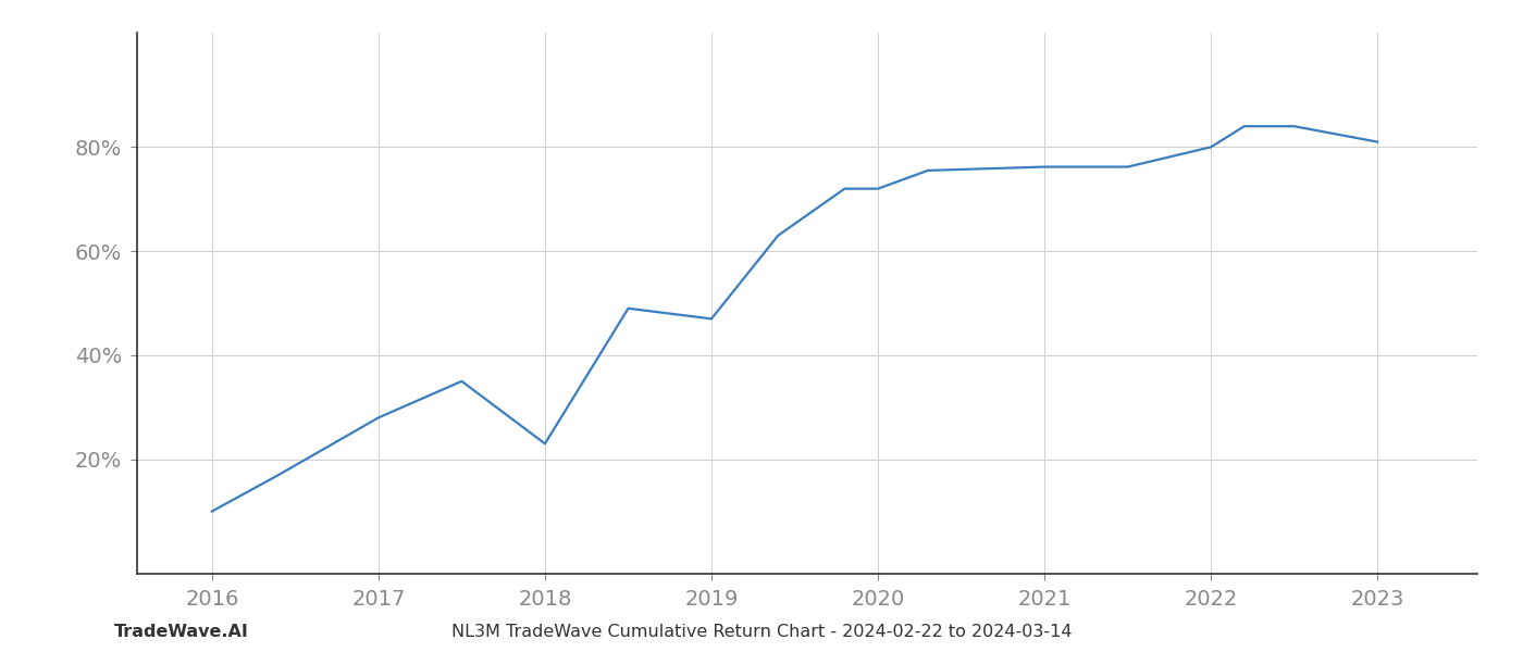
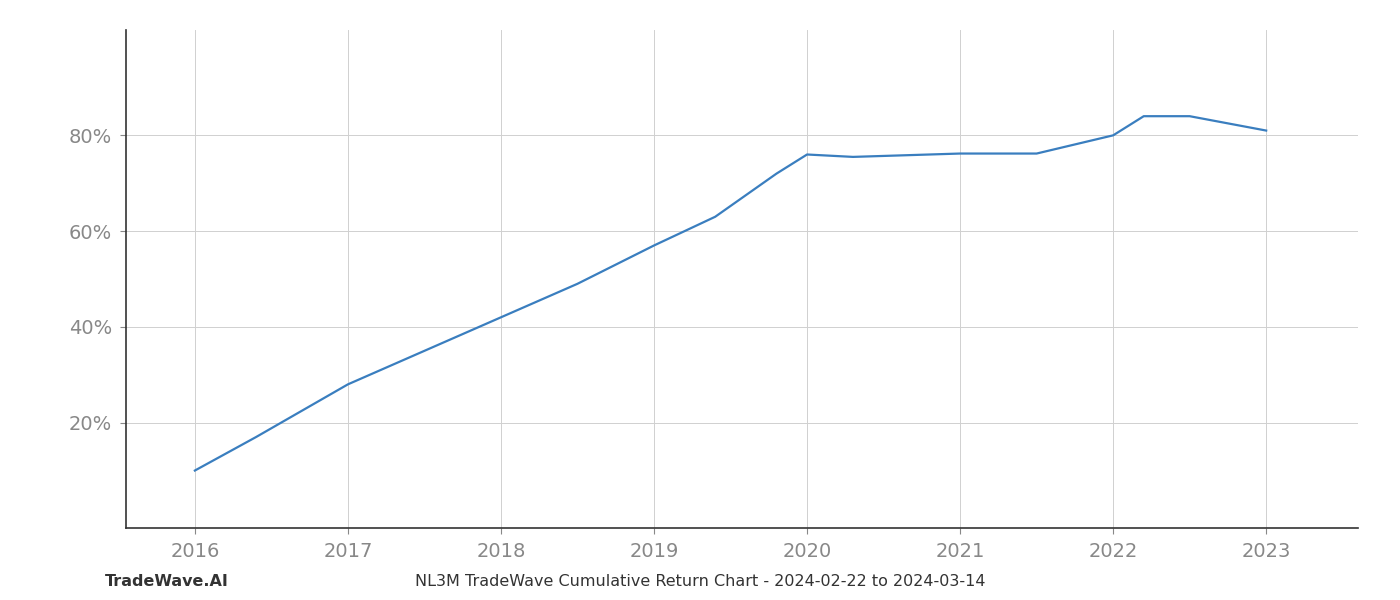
2018: 23.0% -> 42.0%
2019: 47.0% -> 57.0%
2020: 72.0% -> 76.0%
